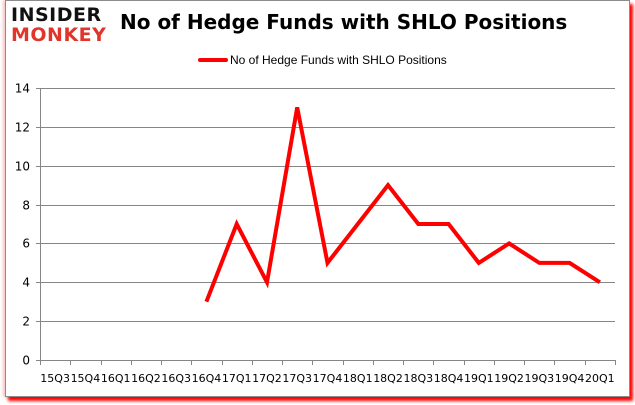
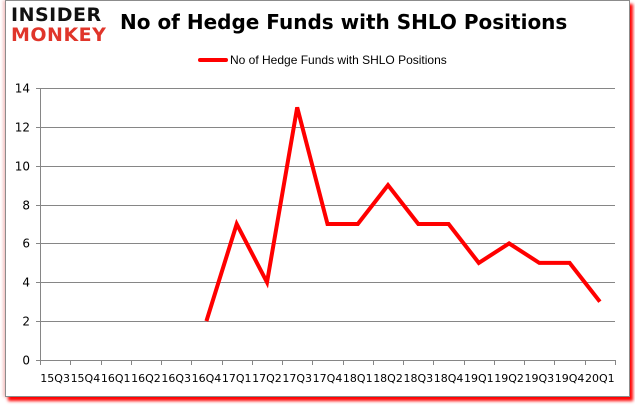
16Q4: 3 -> 2
17Q4: 5 -> 7
20Q1: 4 -> 3
